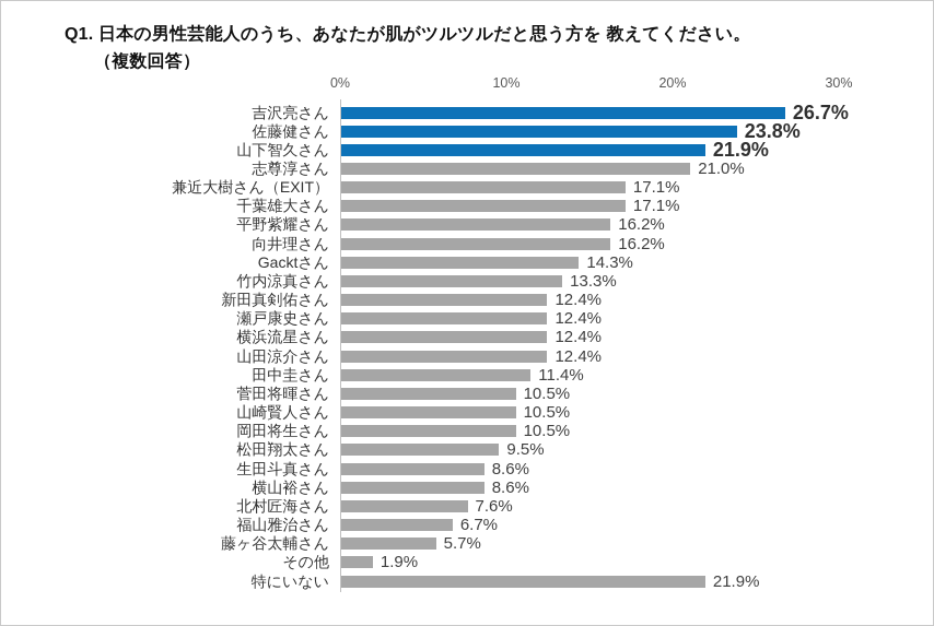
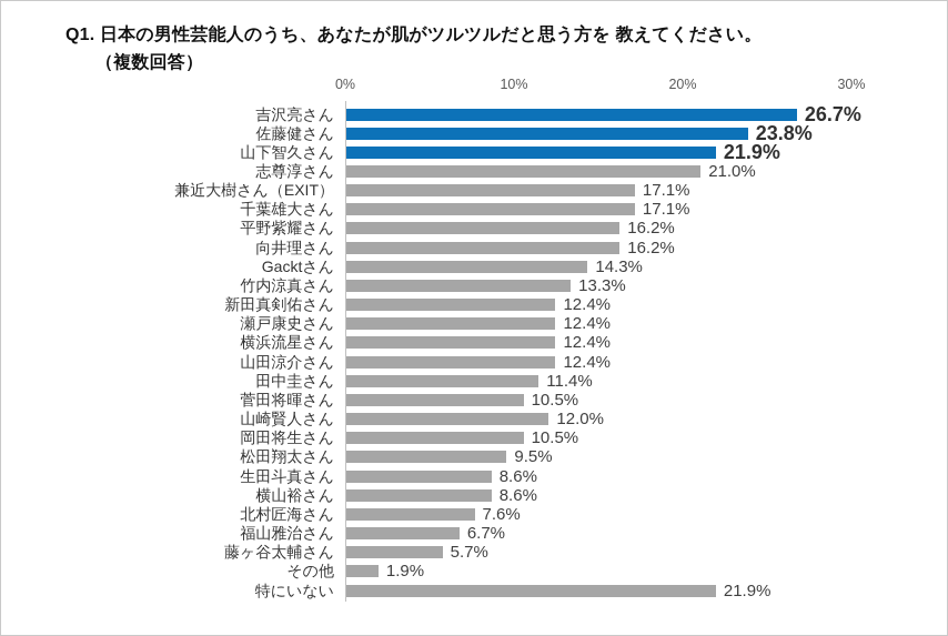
山崎賢人さん: 10.5% -> 12.0%
